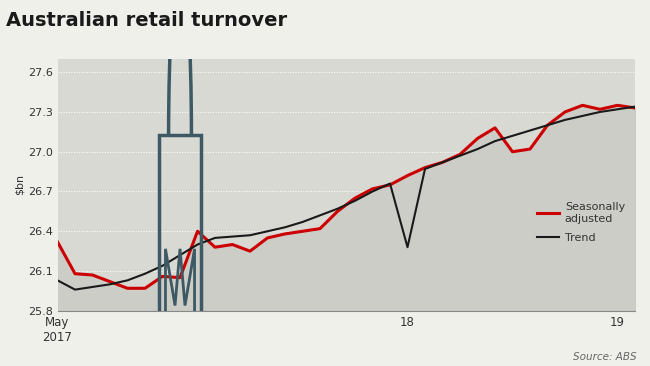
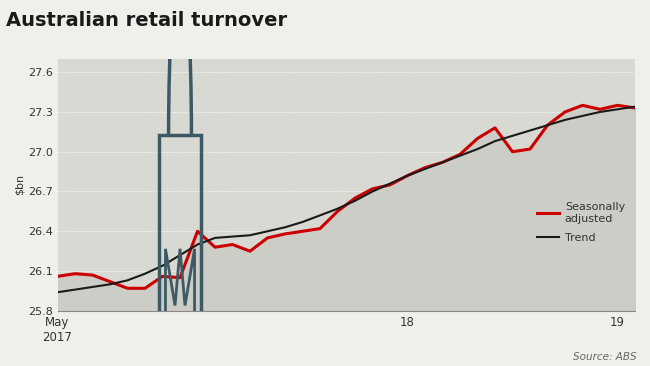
Seasonally adjusted/May 2017: 26.32 -> 26.06
Trend/May 2017: 26.03 -> 25.94
Trend/18: 26.28 -> 26.82
